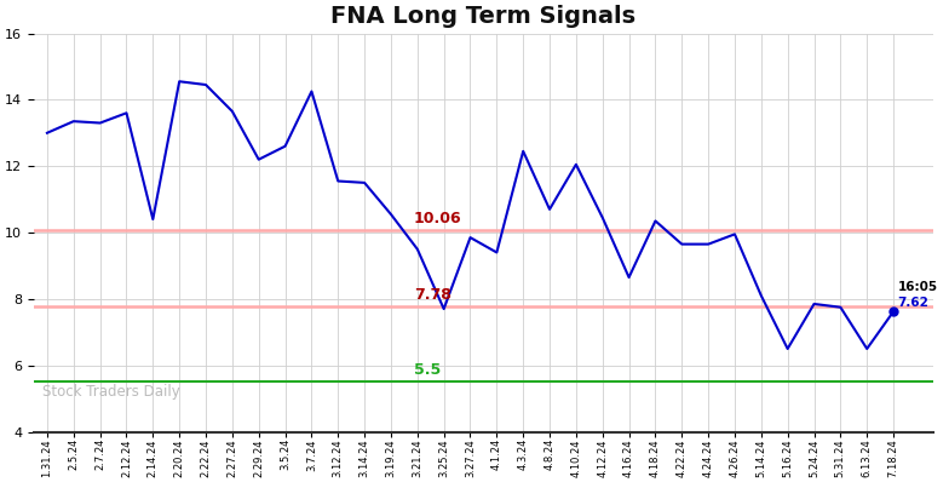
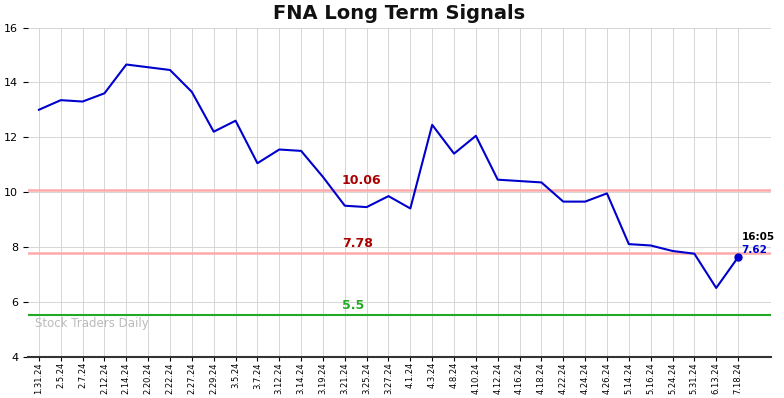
2.14.24: 10.40 -> 14.65
3.7.24: 14.25 -> 11.05
3.25.24: 7.70 -> 9.45
4.8.24: 10.70 -> 11.40
4.16.24: 8.65 -> 10.40
5.16.24: 6.50 -> 8.05
